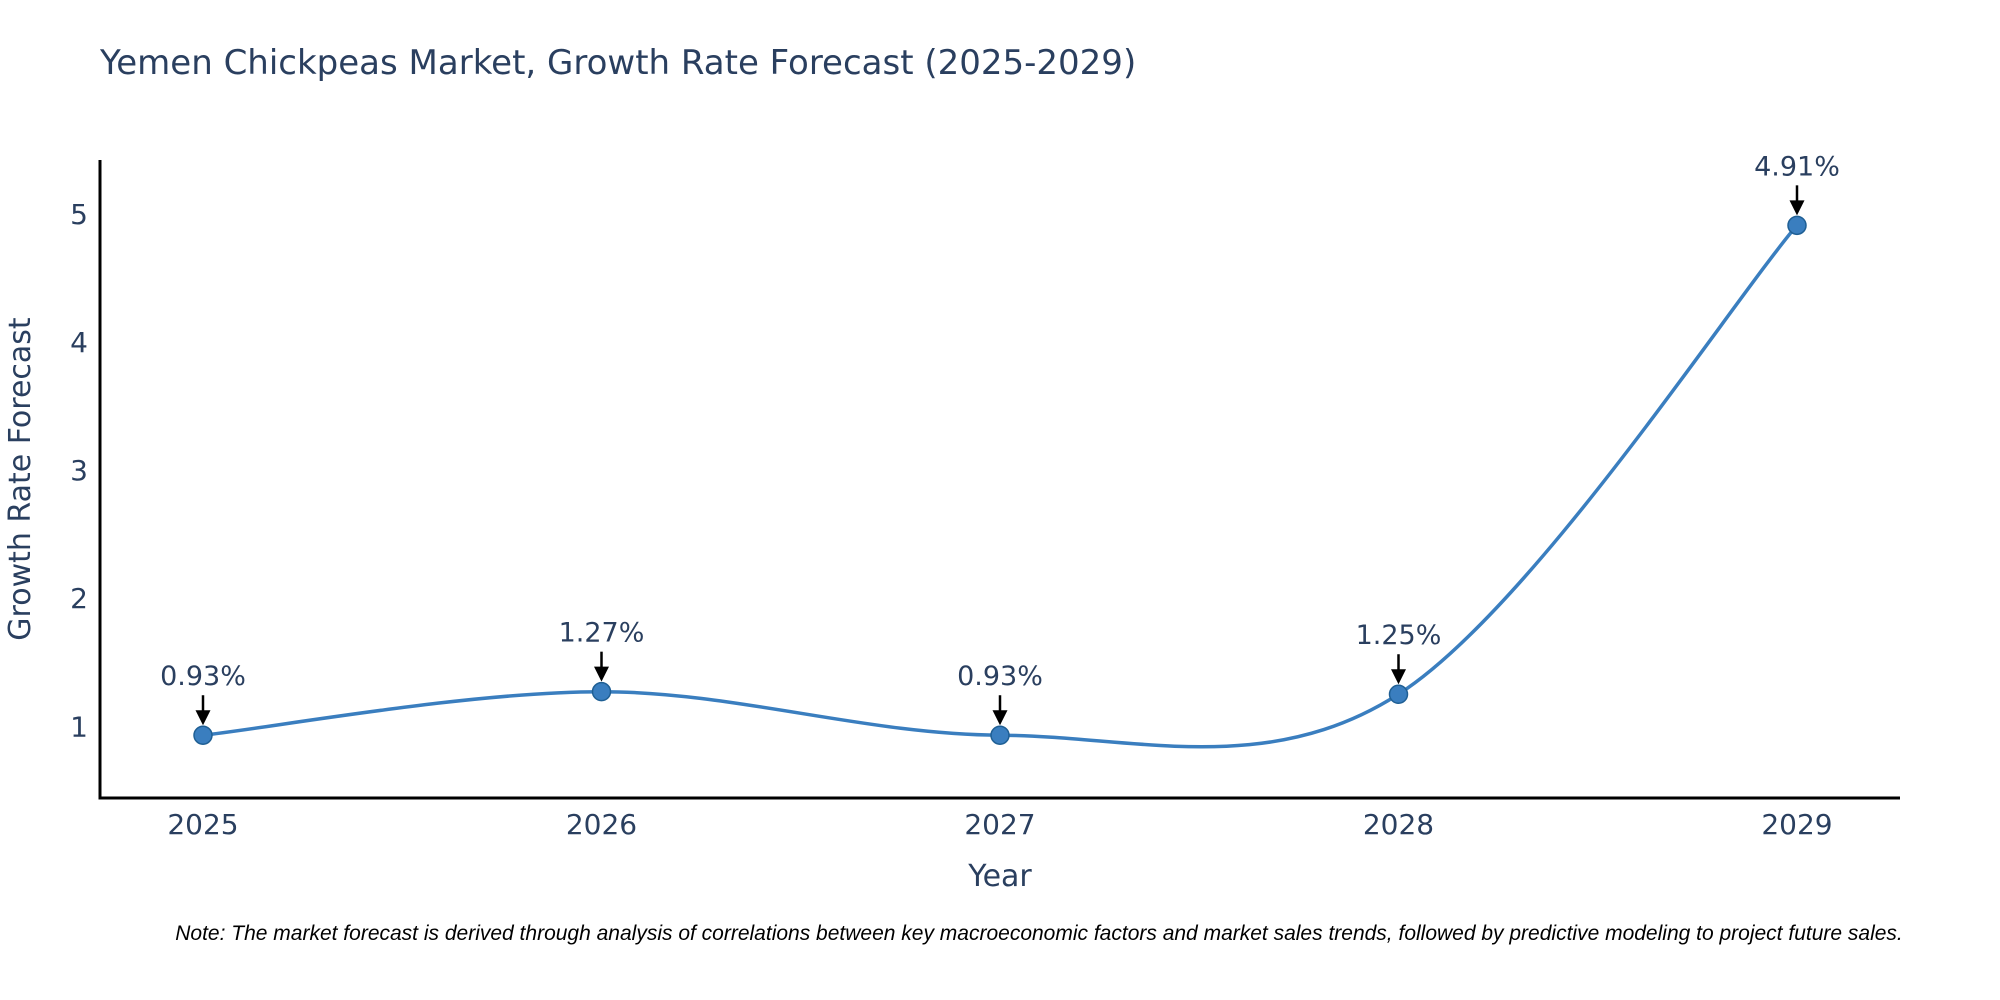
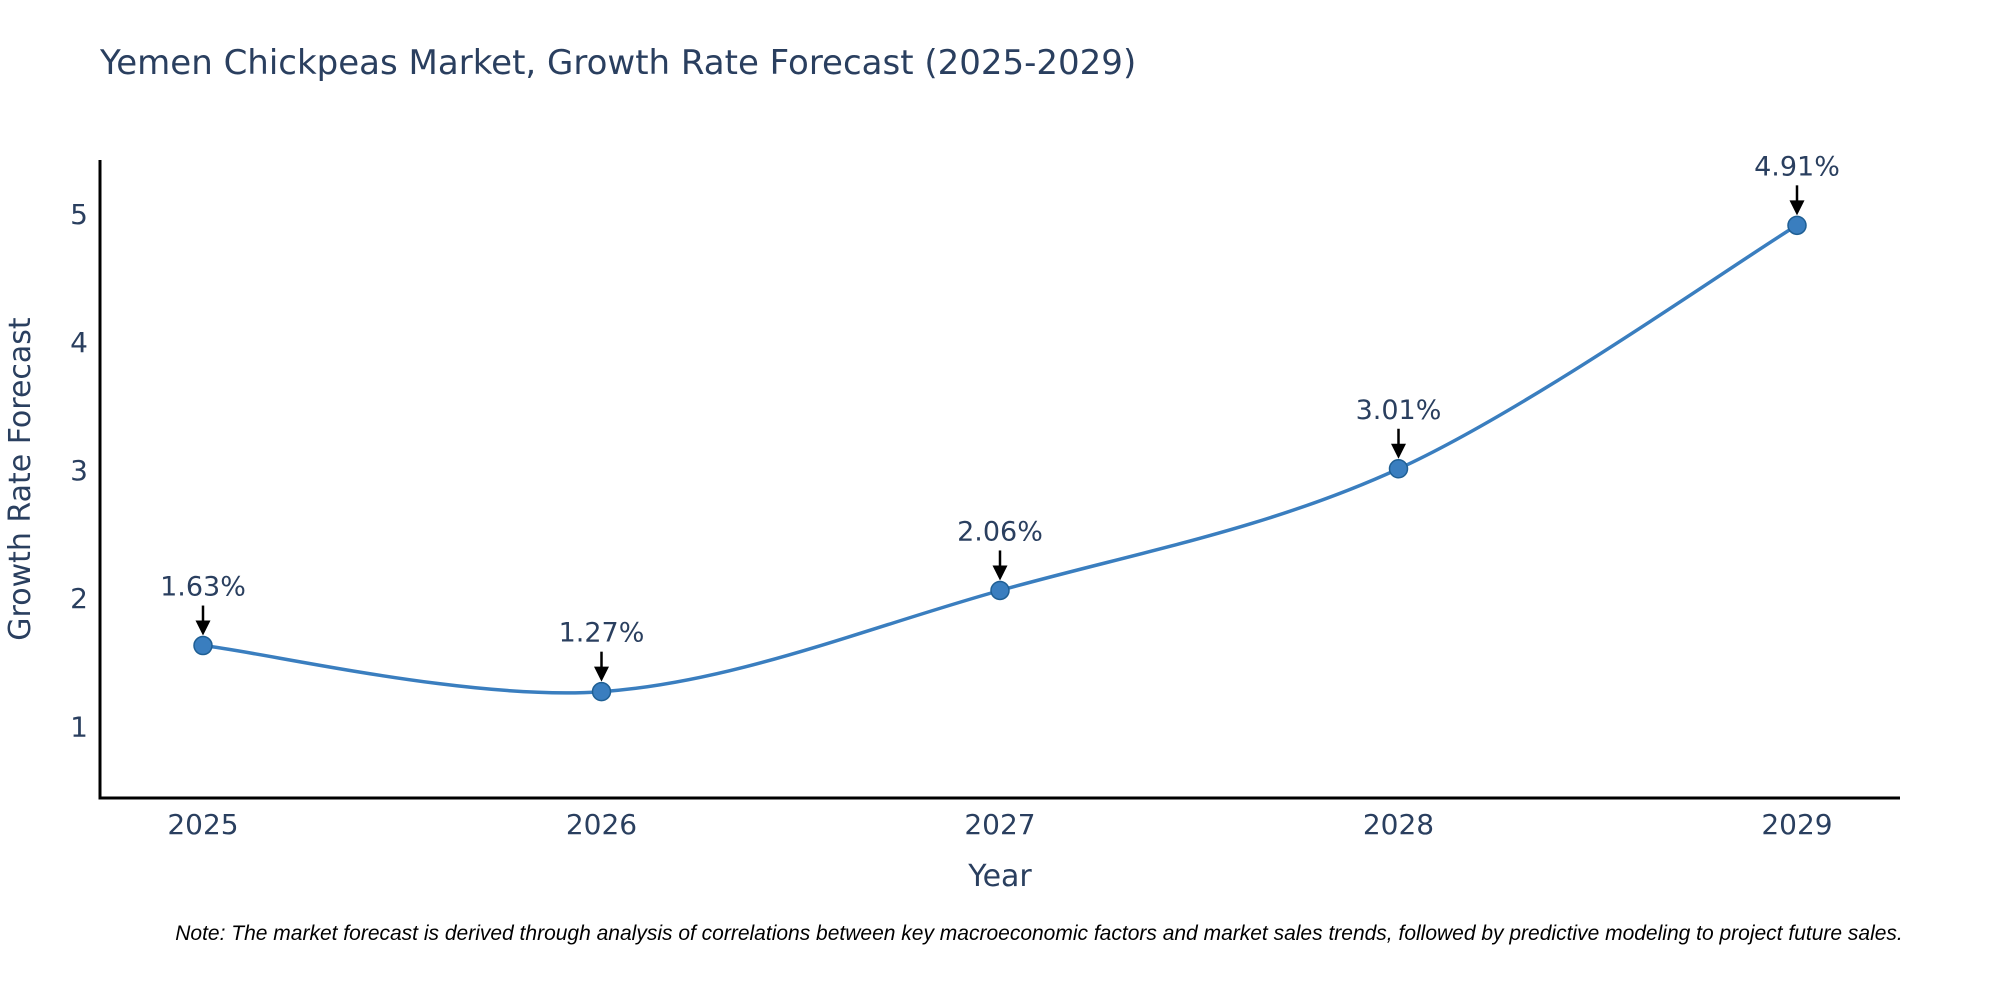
2025: 0.93% -> 1.63%
2027: 0.93% -> 2.06%
2028: 1.25% -> 3.01%
